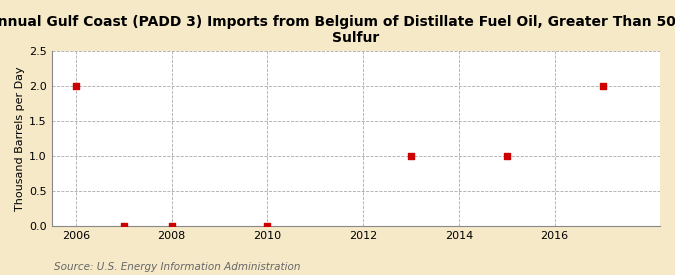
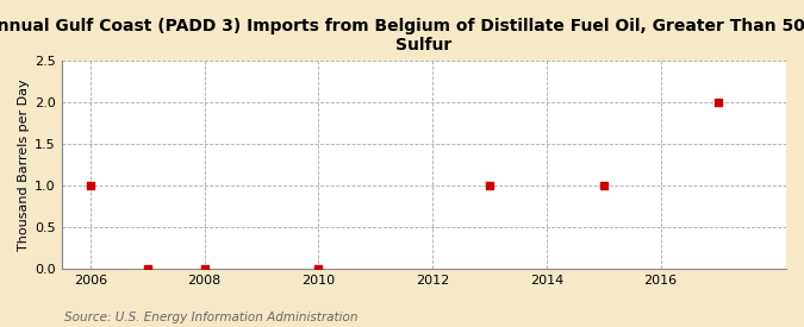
2006: 2 -> 1
